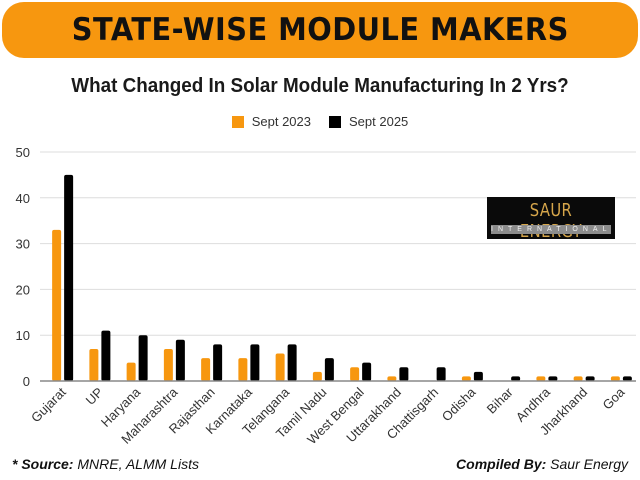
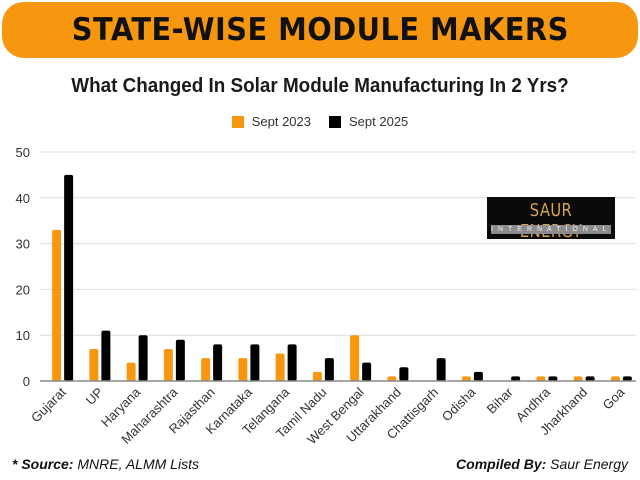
Sept 2023/West Bengal: 3 -> 10
Sept 2025/Chattisgarh: 3 -> 5
